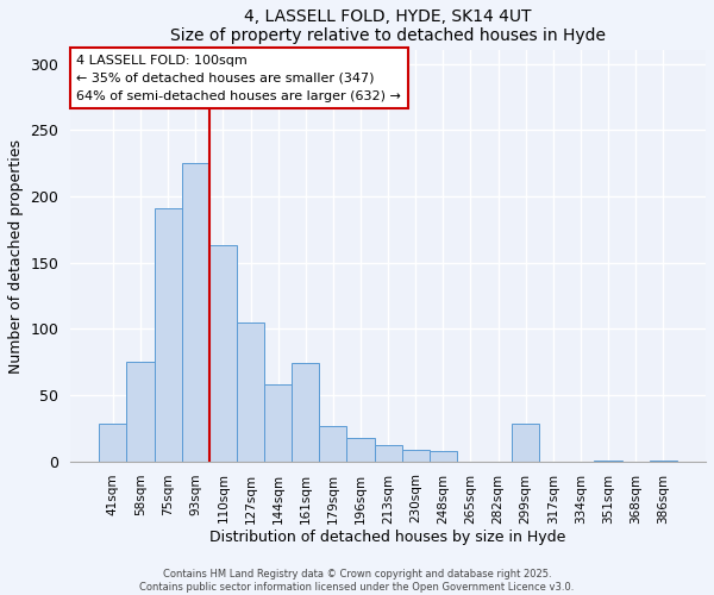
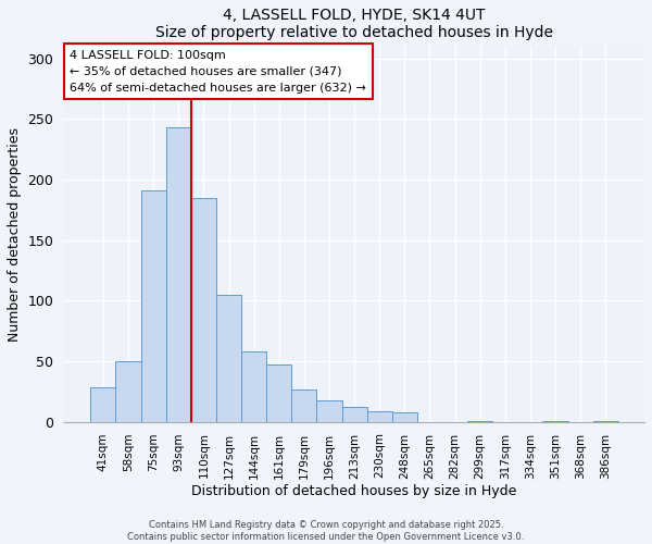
58sqm: 75 -> 50
93sqm: 225 -> 243
110sqm: 163 -> 185
161sqm: 74 -> 47
299sqm: 28 -> 1
